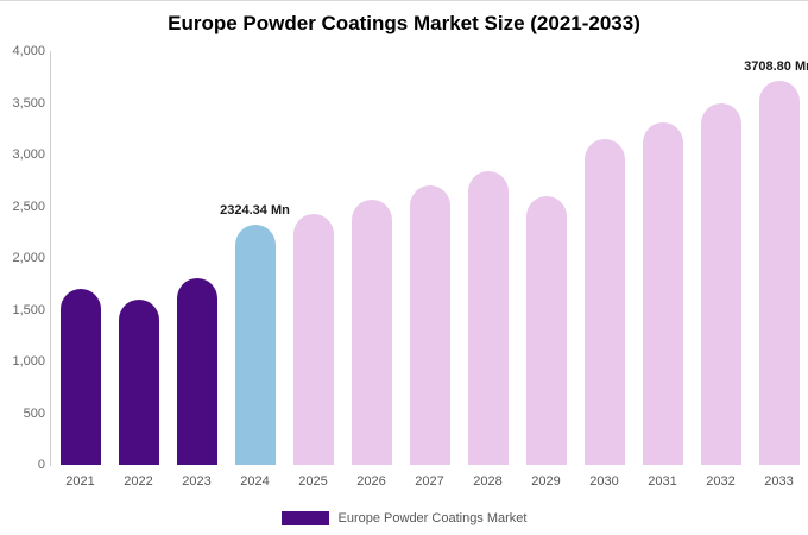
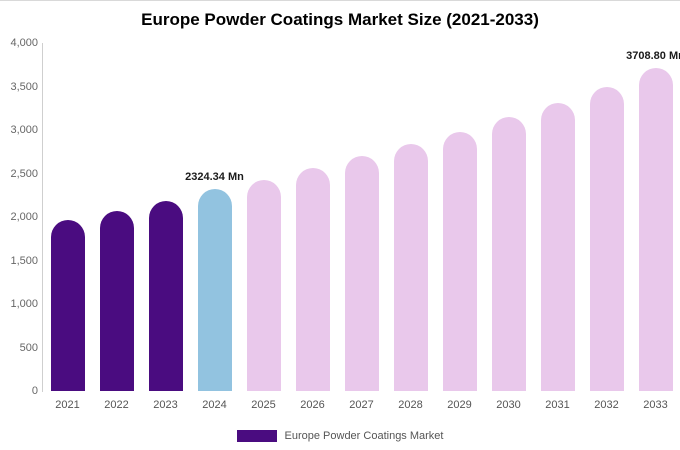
2021: 1700 -> 2000
2022: 1600 -> 2100
2023: 1800 -> 2200
2029: 2600 -> 3000
